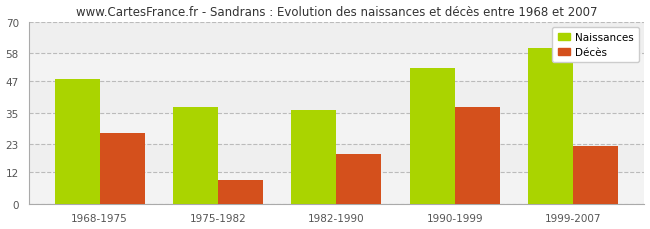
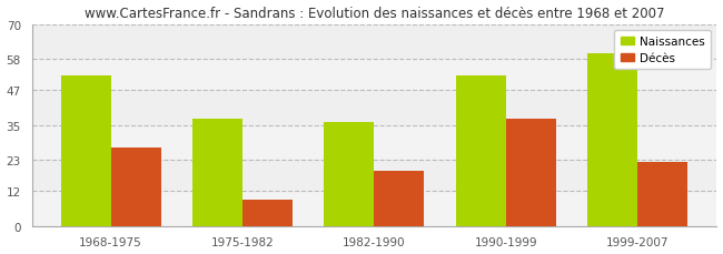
Naissances/1968-1975: 48 -> 52
